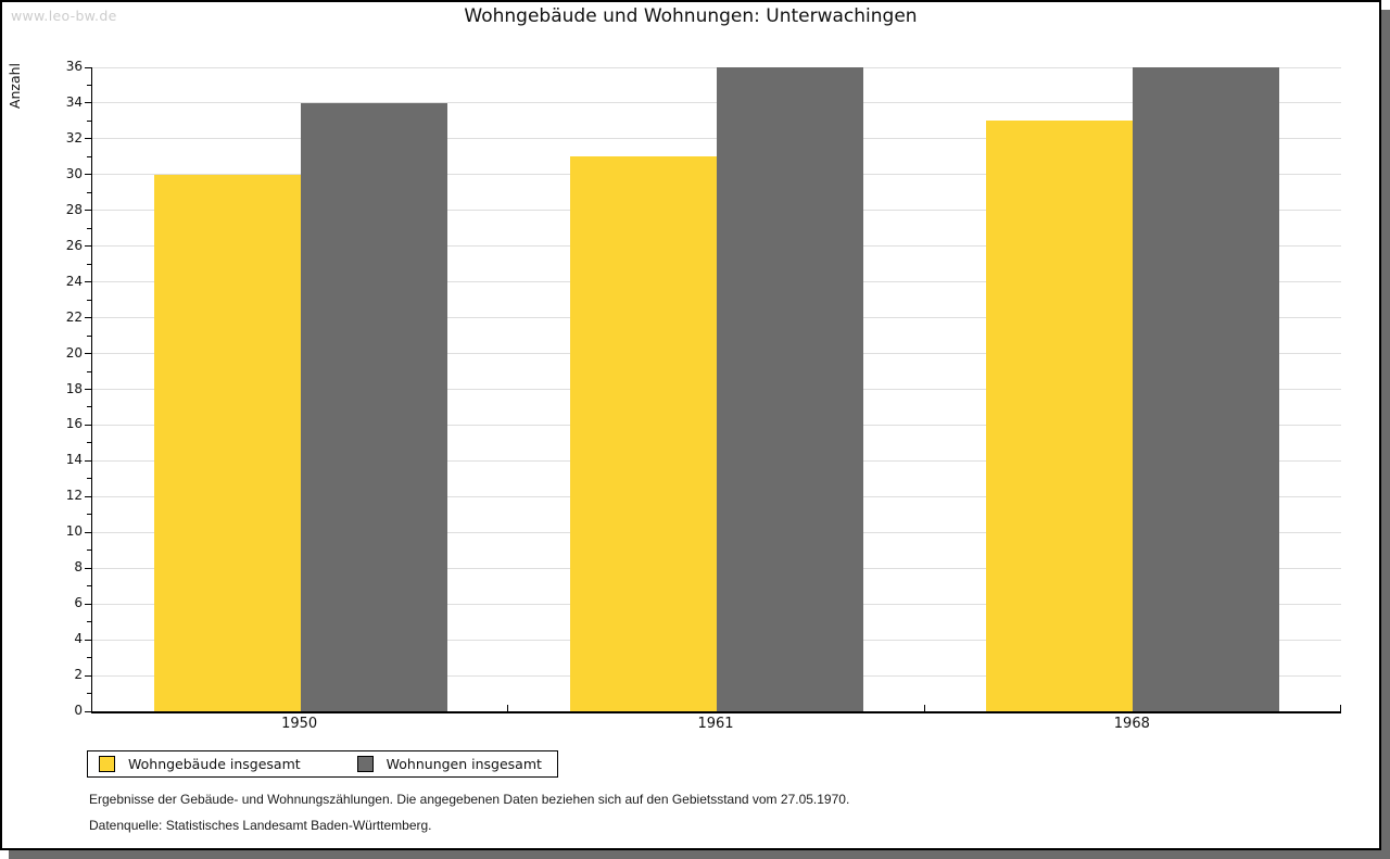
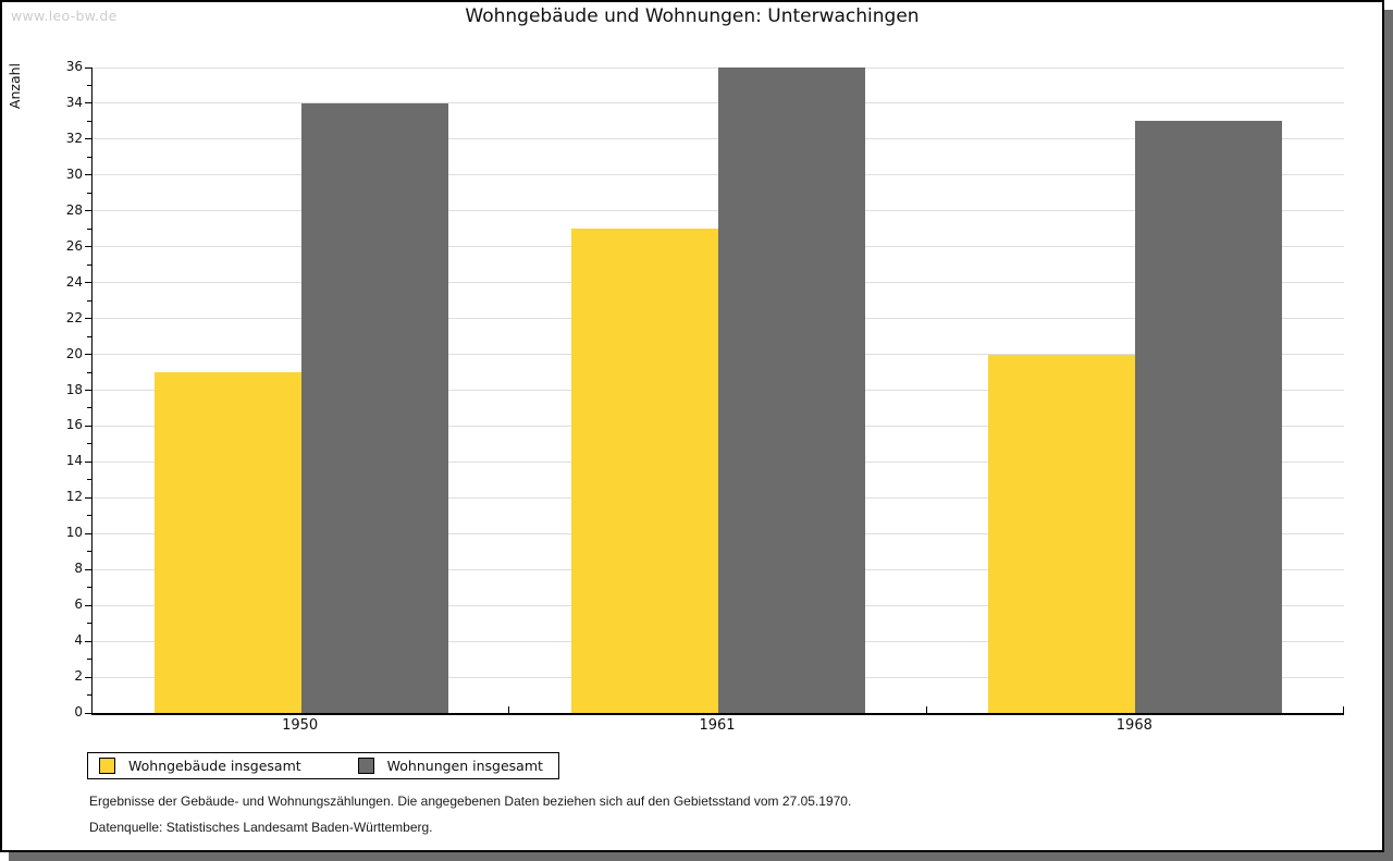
Wohngebäude insgesamt/1950: 30 -> 19
Wohngebäude insgesamt/1961: 31 -> 27
Wohngebäude insgesamt/1968: 33 -> 20
Wohnungen insgesamt/1968: 36 -> 33
